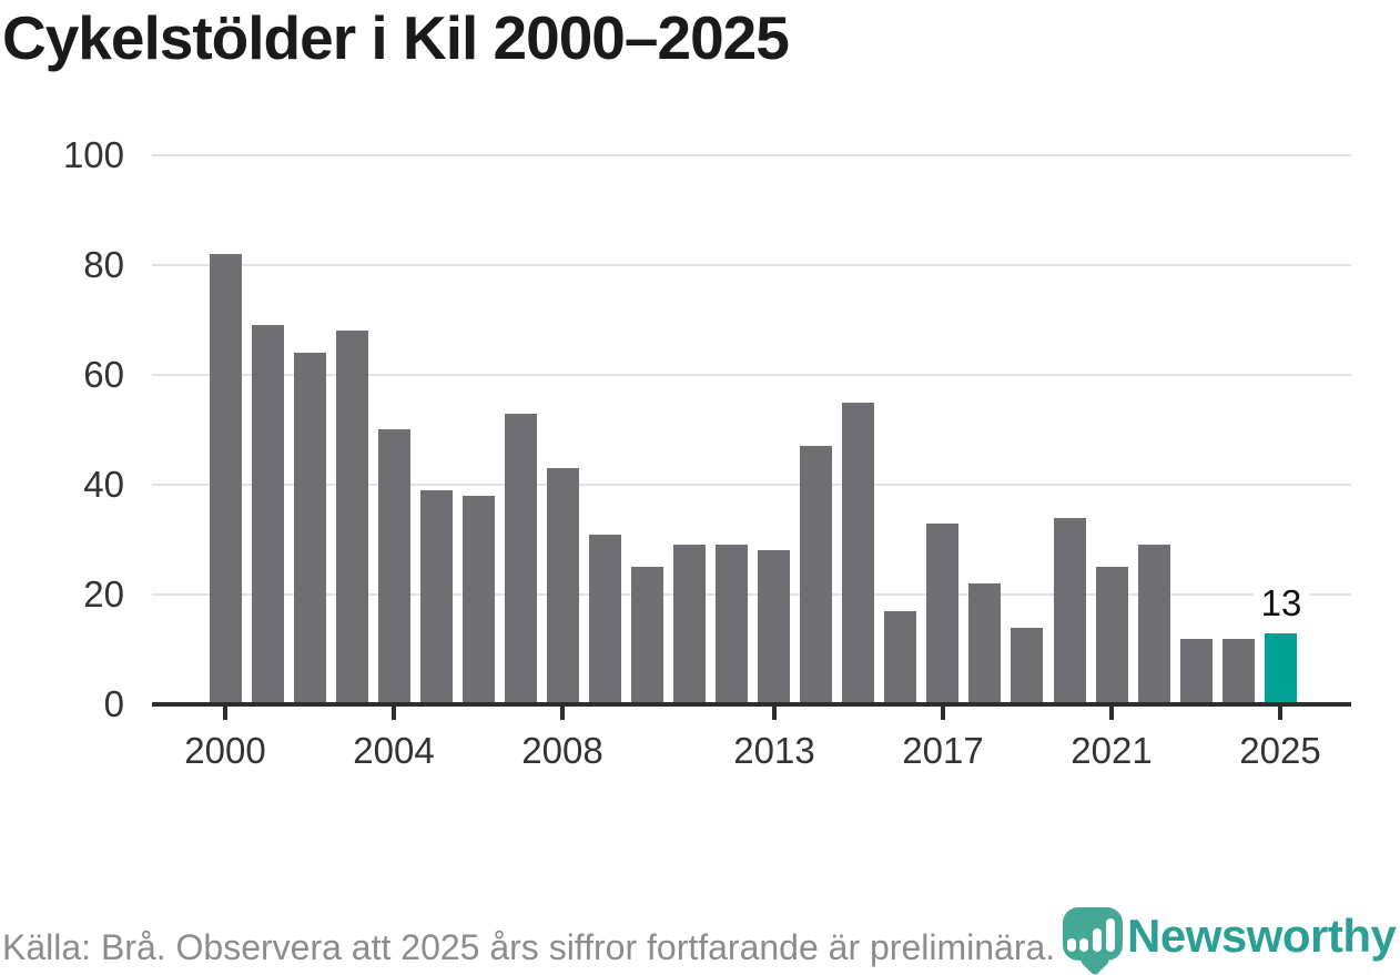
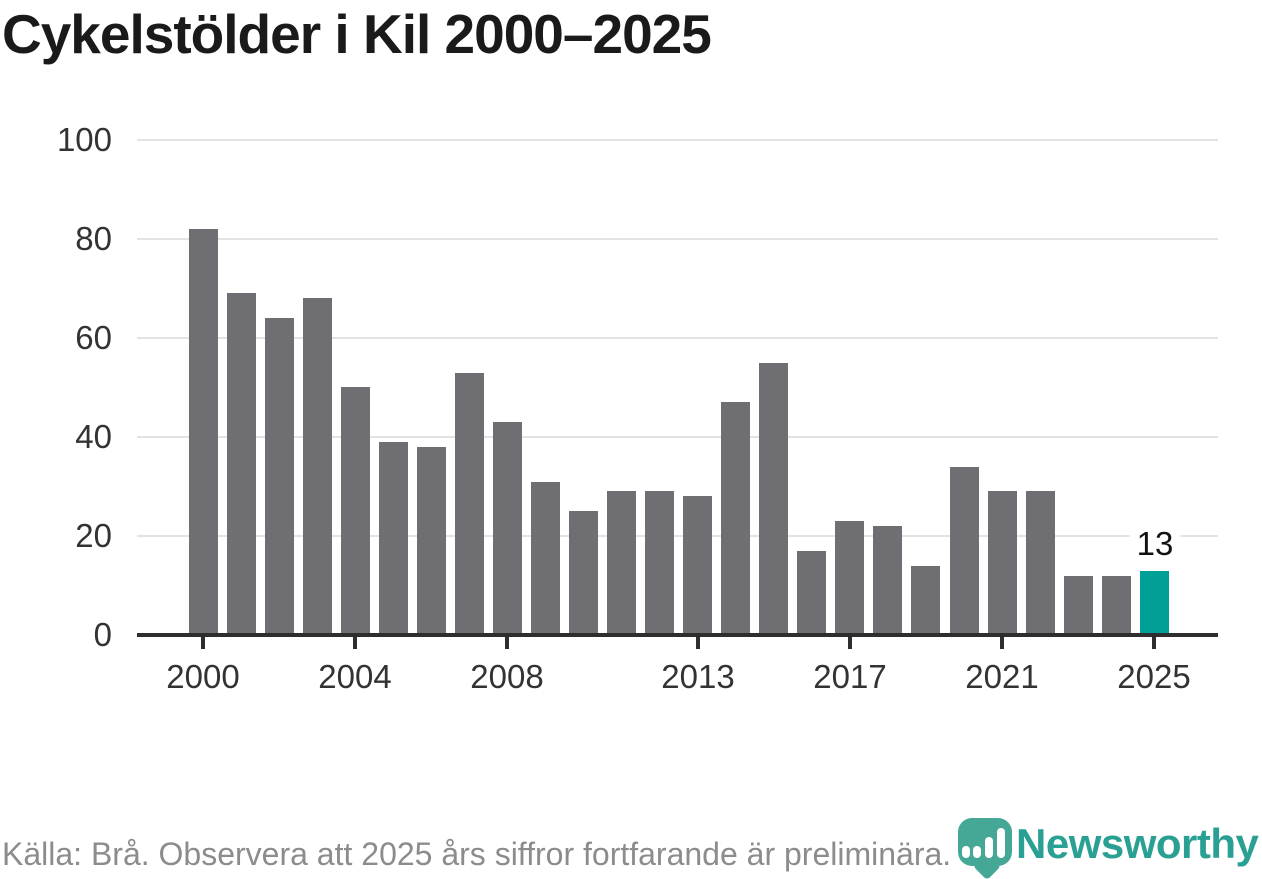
2017: 33 -> 23
2021: 25 -> 29
